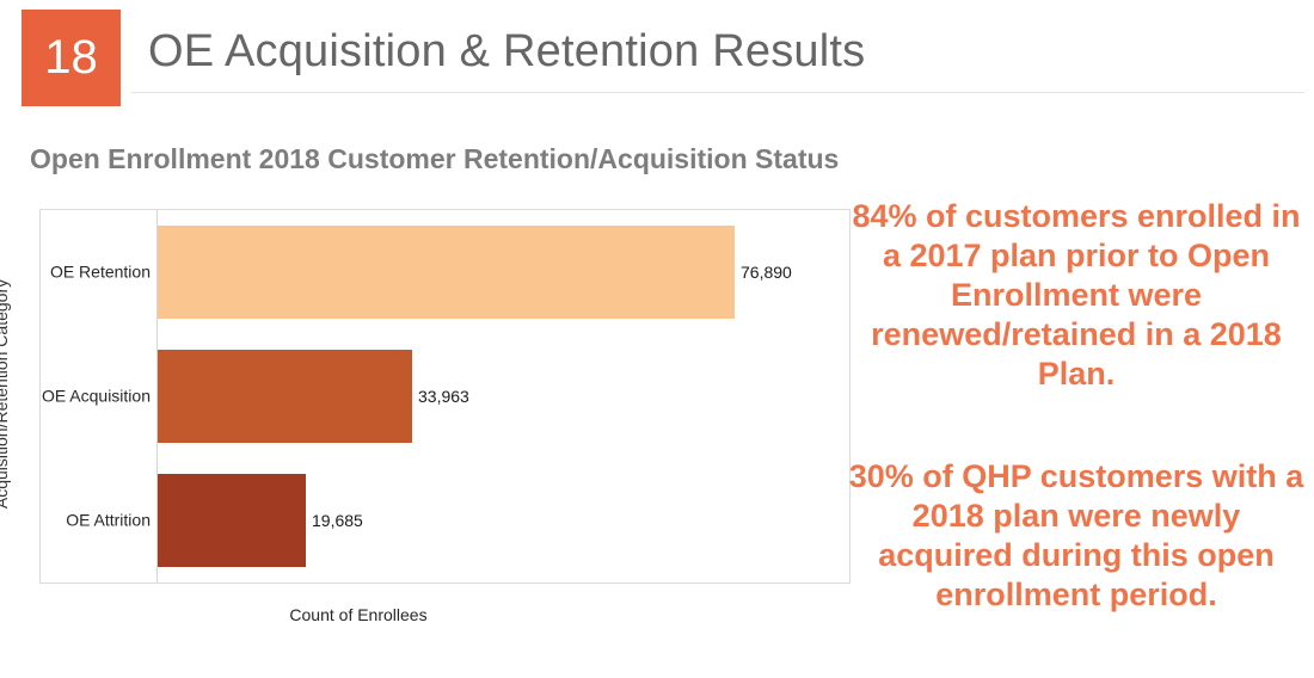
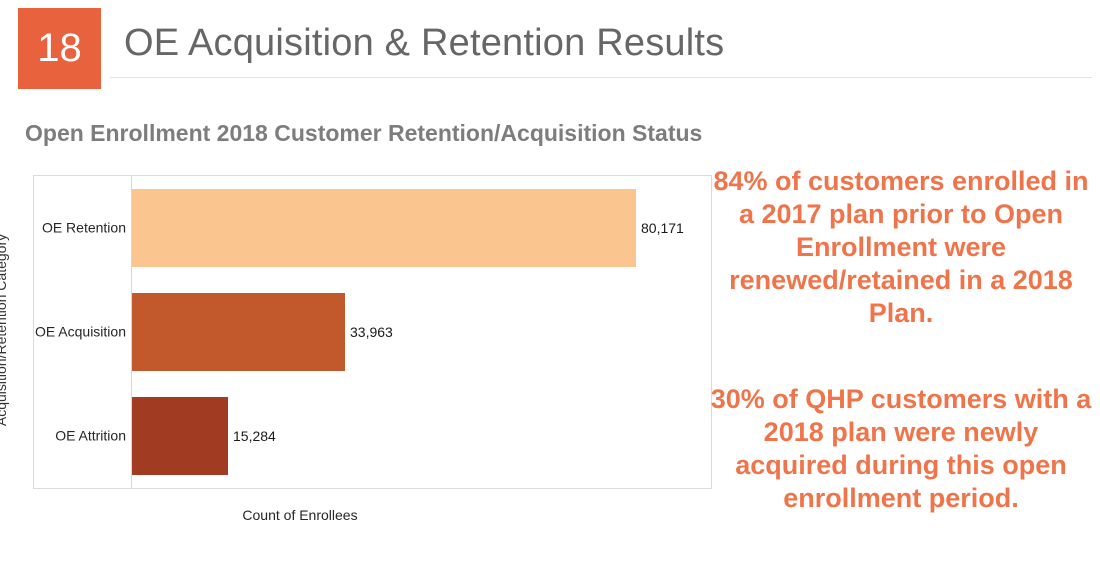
OE Retention: 76,890 -> 80,171
OE Attrition: 19,685 -> 15,284
